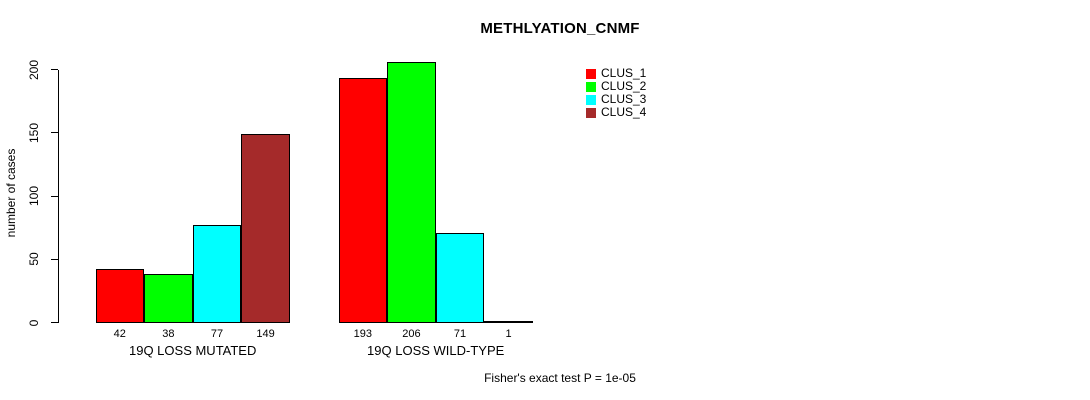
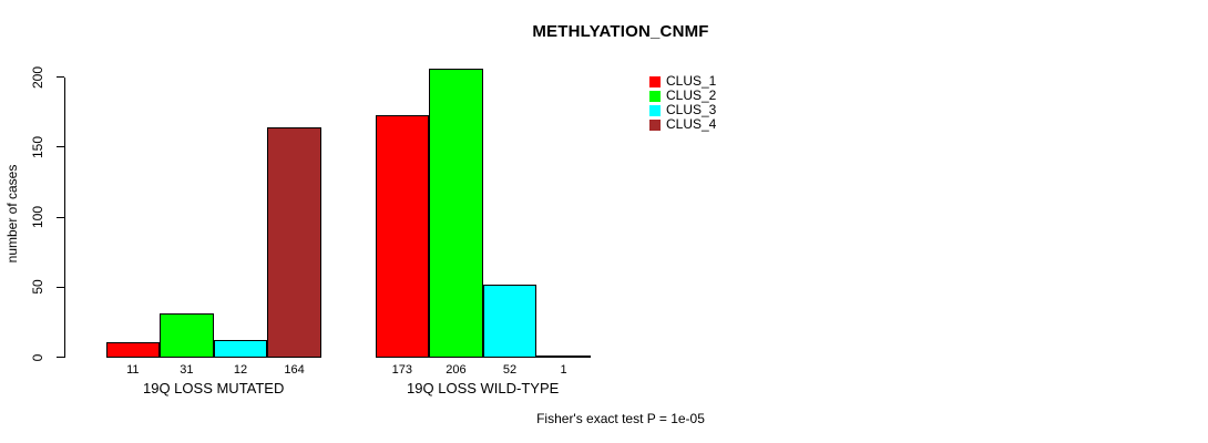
CLUS_1/19Q LOSS MUTATED: 42 -> 11
CLUS_2/19Q LOSS MUTATED: 38 -> 31
CLUS_3/19Q LOSS MUTATED: 77 -> 12
CLUS_4/19Q LOSS MUTATED: 149 -> 164
CLUS_1/19Q LOSS WILD-TYPE: 193 -> 173
CLUS_3/19Q LOSS WILD-TYPE: 71 -> 52
